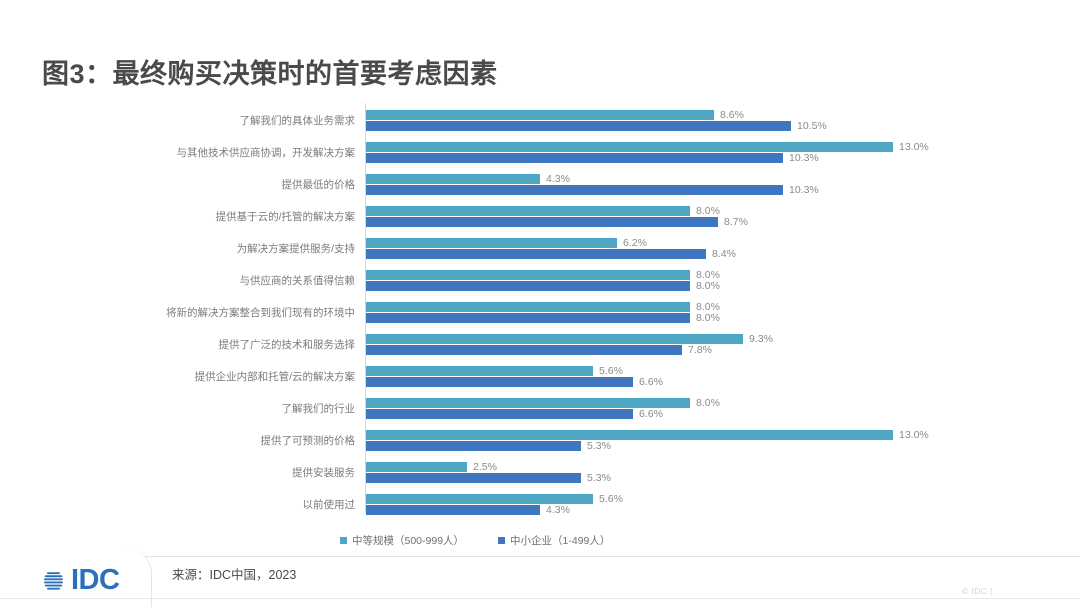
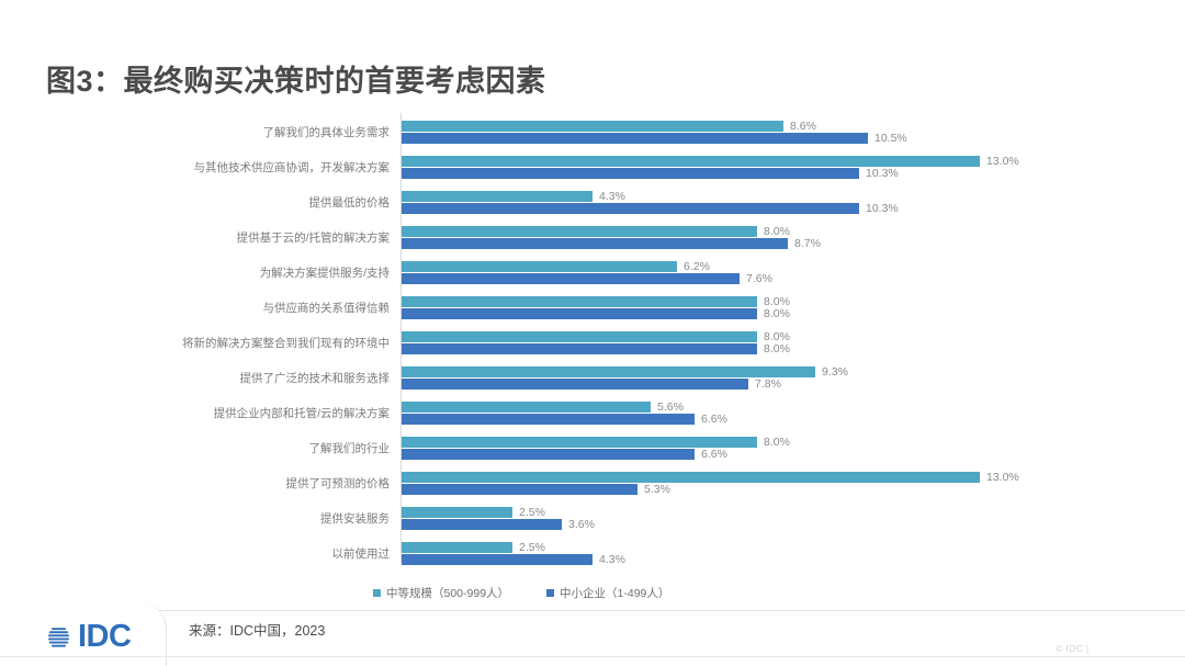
中小企业（1-499人）/为解决方案提供服务/支持: 8.4% -> 7.6%
中小企业（1-499人）/提供安装服务: 5.3% -> 3.6%
中等规模（500-999人）/以前使用过: 5.6% -> 2.5%
